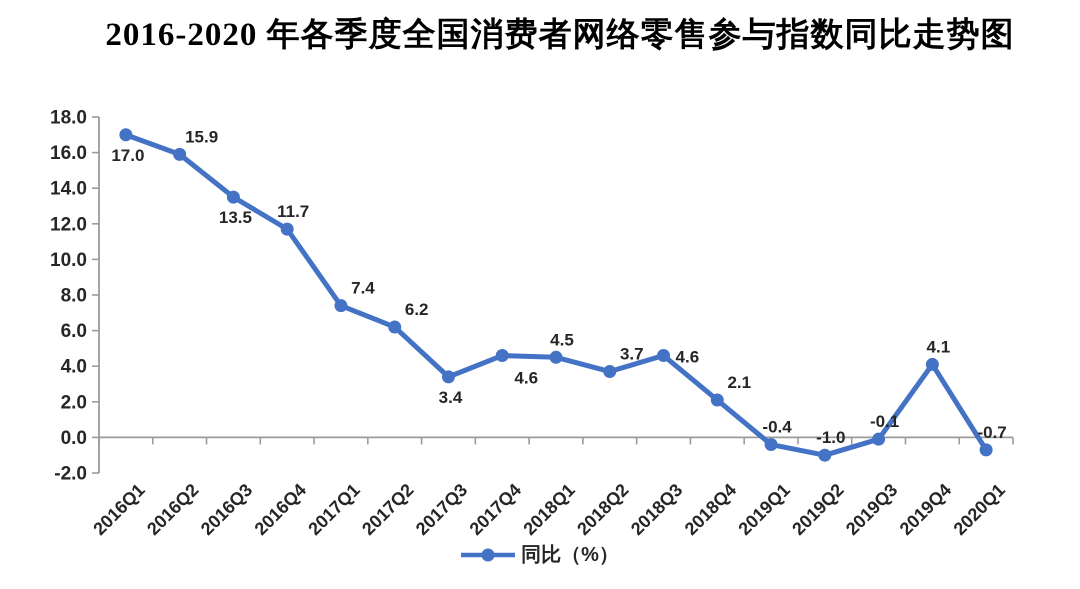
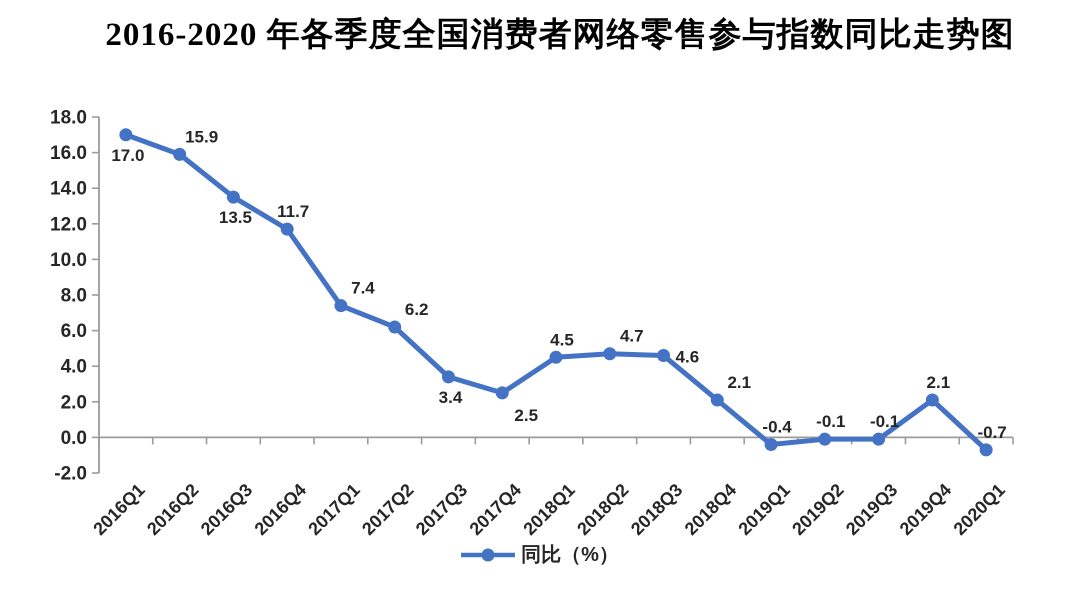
2017Q4: 4.6 -> 2.5
2018Q2: 3.7 -> 4.7
2019Q2: -1.0 -> -0.1
2019Q4: 4.1 -> 2.1
